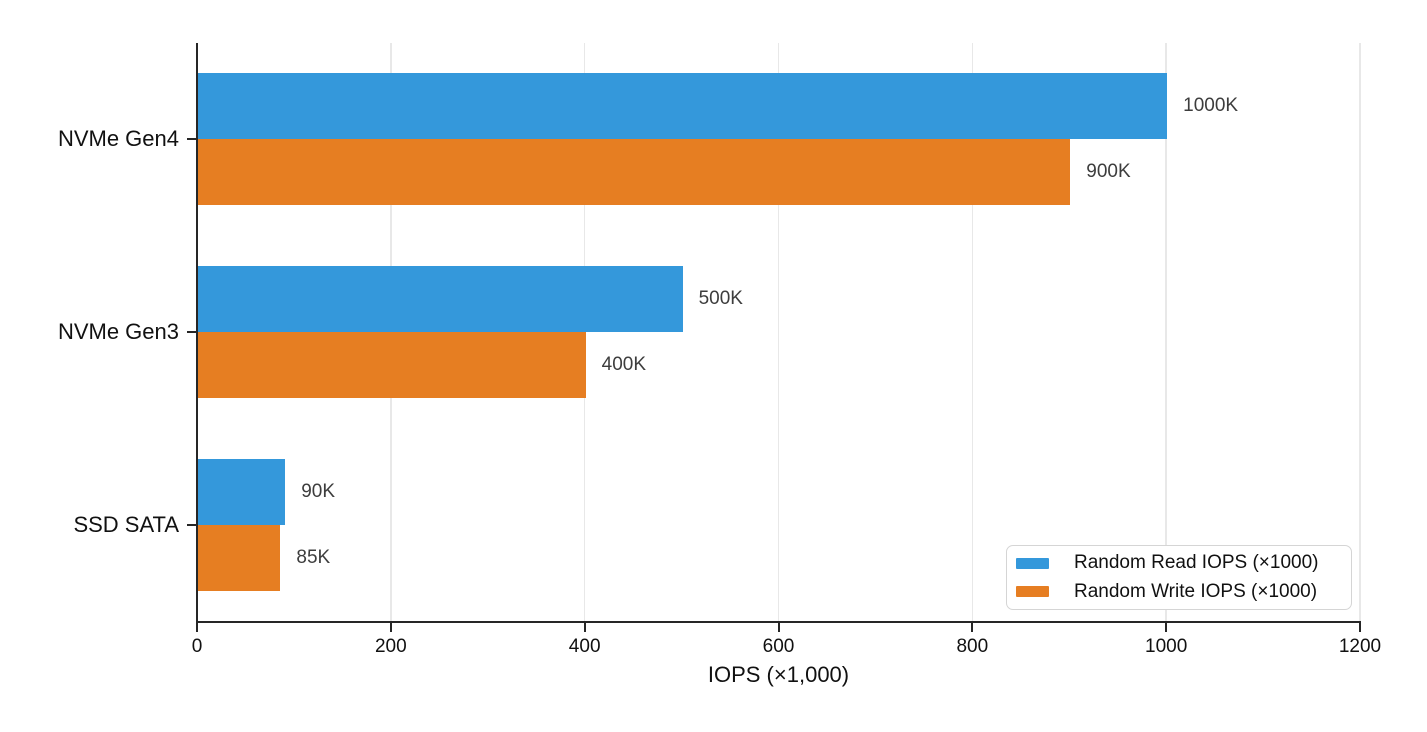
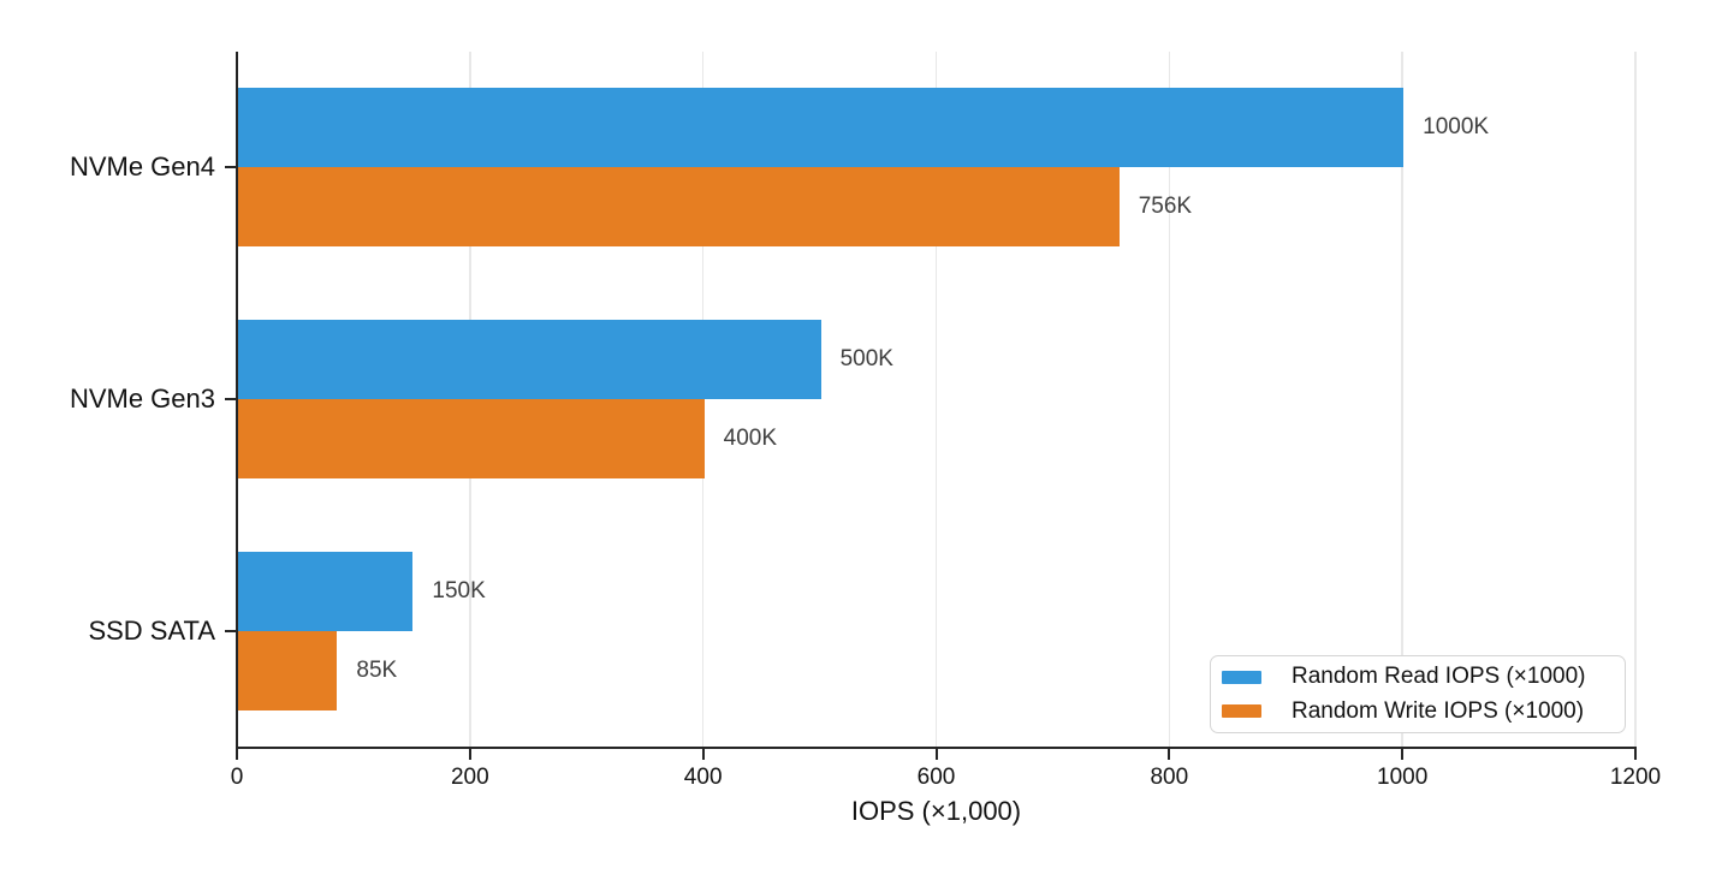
Random Write IOPS (×1000)/NVMe Gen4: 900K -> 756K
Random Read IOPS (×1000)/SSD SATA: 90K -> 150K
